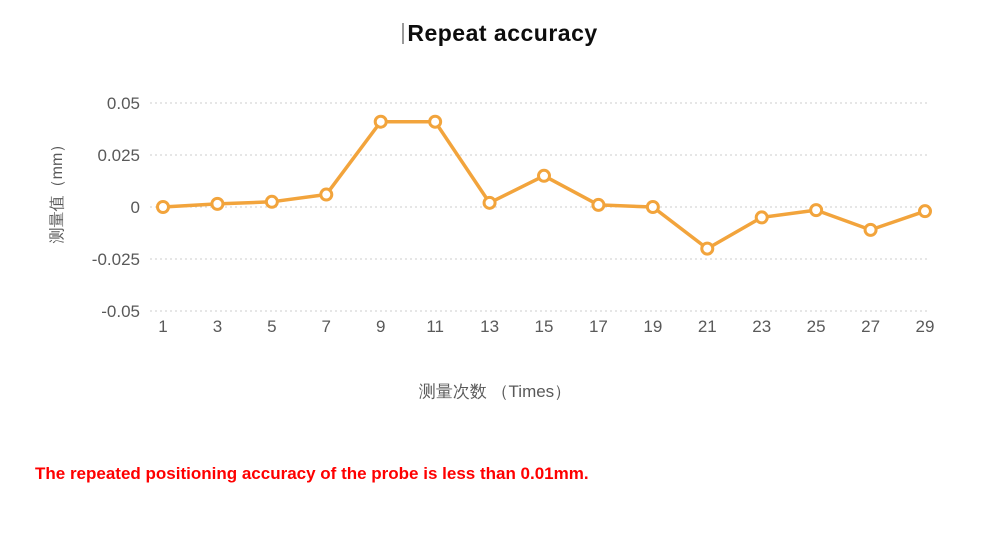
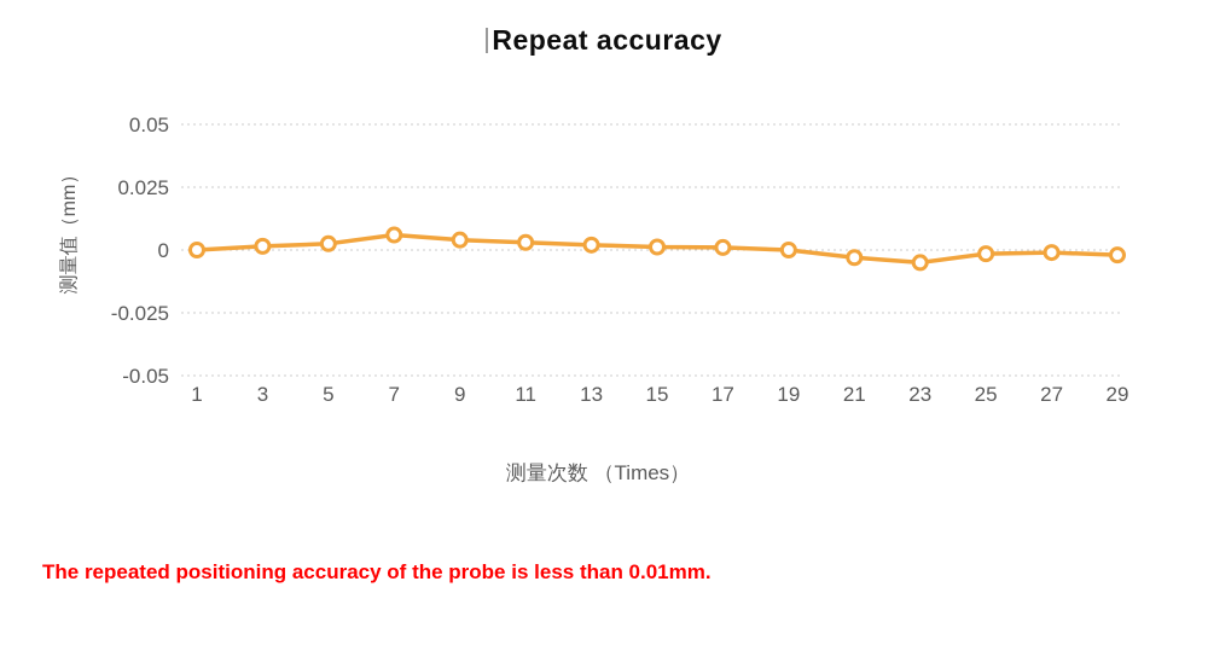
9: 0.041 -> 0.004
11: 0.041 -> 0.003
15: 0.015 -> 0.001
21: -0.020 -> -0.003
27: -0.011 -> -0.001
